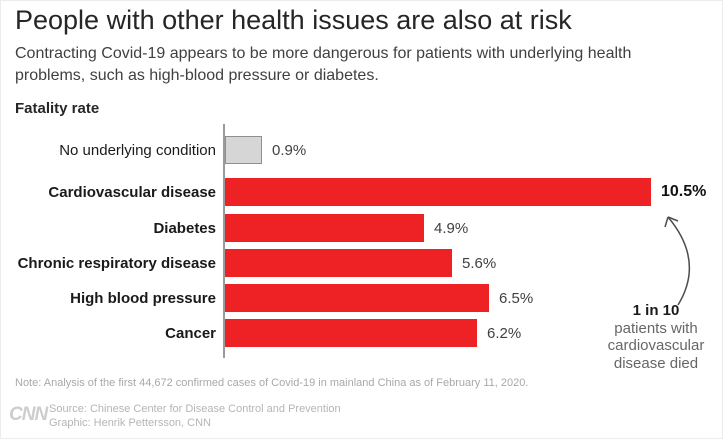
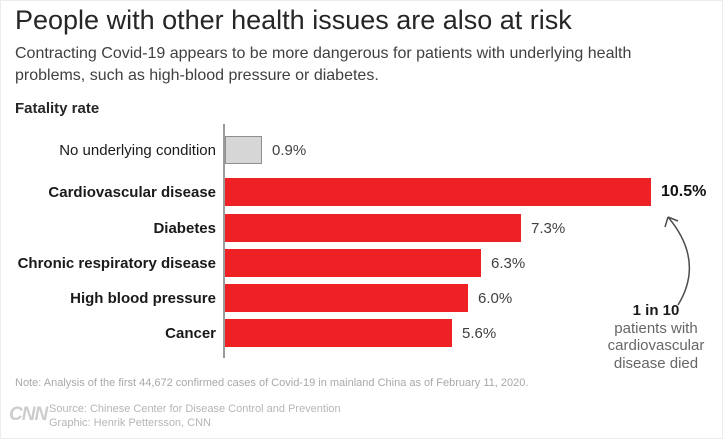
Diabetes: 4.9% -> 7.3%
Chronic respiratory disease: 5.6% -> 6.3%
High blood pressure: 6.5% -> 6.0%
Cancer: 6.2% -> 5.6%
